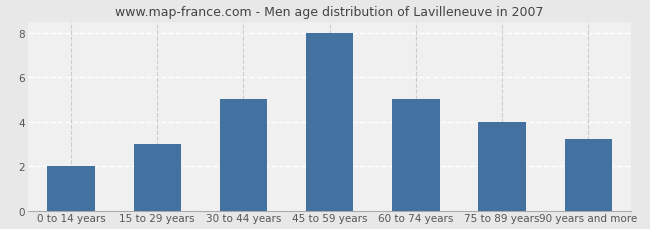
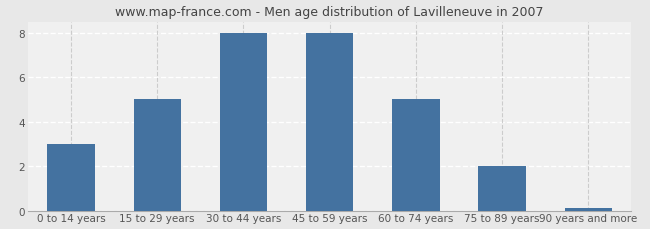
0 to 14 years: 2.0 -> 3.0
15 to 29 years: 3.0 -> 5.0
30 to 44 years: 5.0 -> 8.0
75 to 89 years: 4.0 -> 2.0
90 years and more: 3.2 -> 0.1
